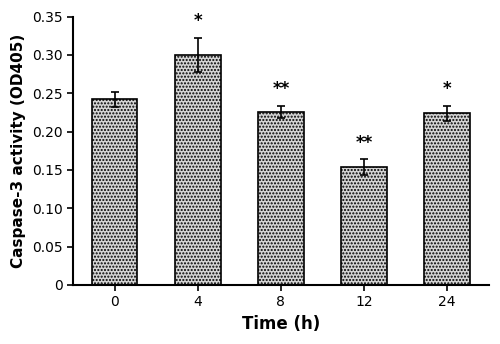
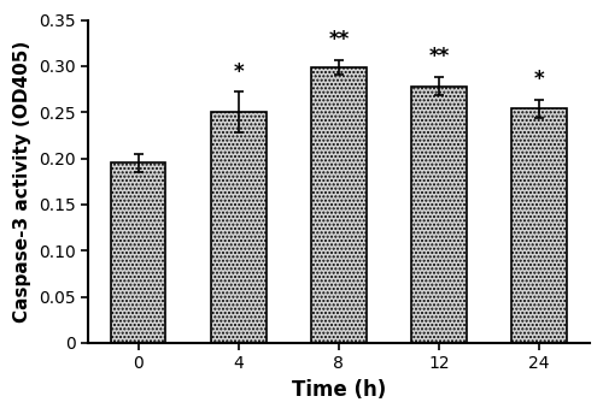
0: 0.242 -> 0.195
4: 0.300 -> 0.250
8: 0.226 -> 0.299
12: 0.154 -> 0.278
24: 0.224 -> 0.254
